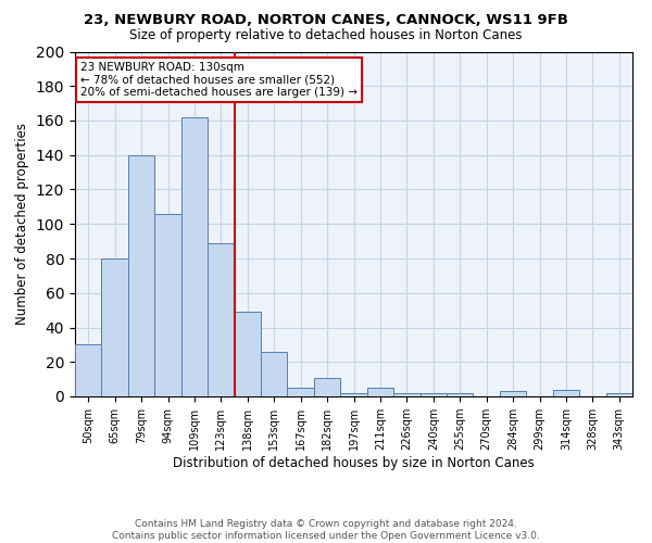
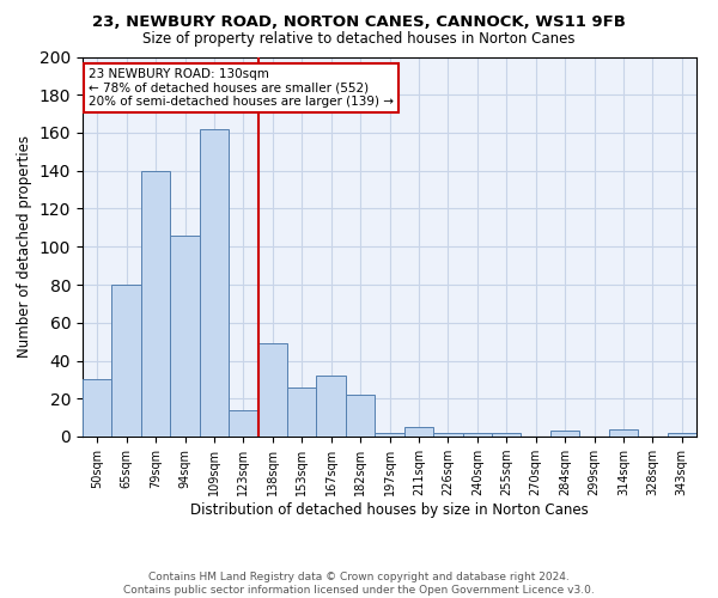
123sqm: 89 -> 14
167sqm: 5 -> 32
182sqm: 11 -> 22
